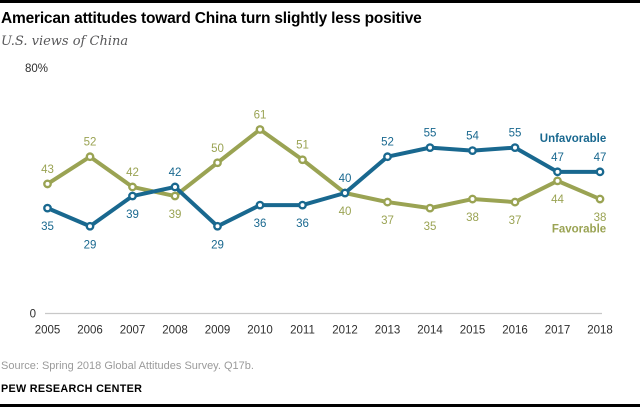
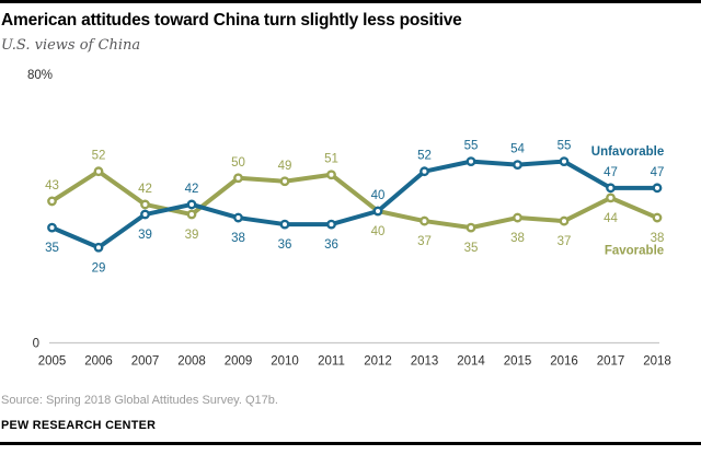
Unfavorable/2009: 29 -> 38
Favorable/2010: 61 -> 49
